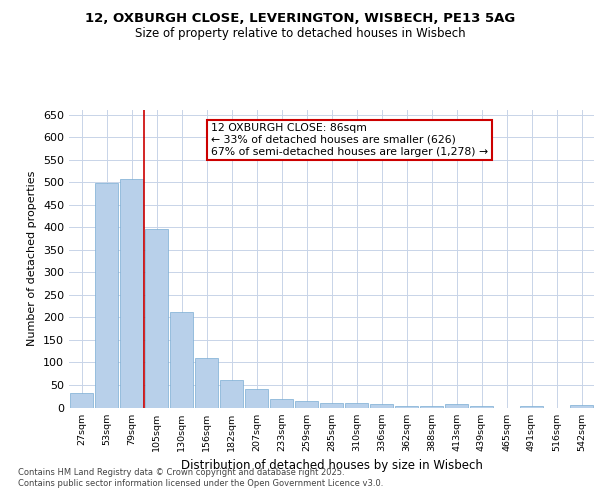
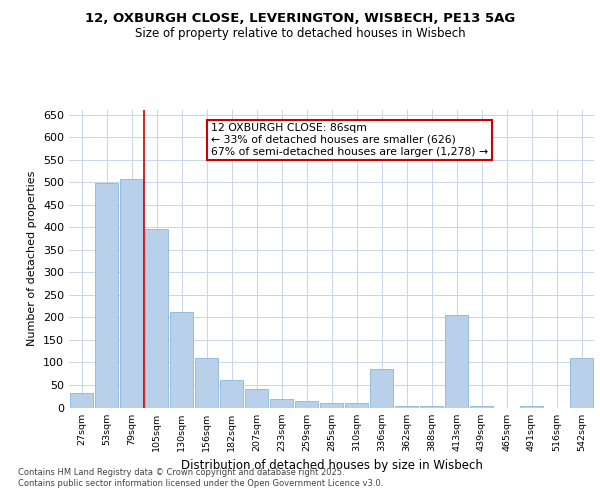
336sqm: 7 -> 85
413sqm: 7 -> 205
542sqm: 5 -> 110
